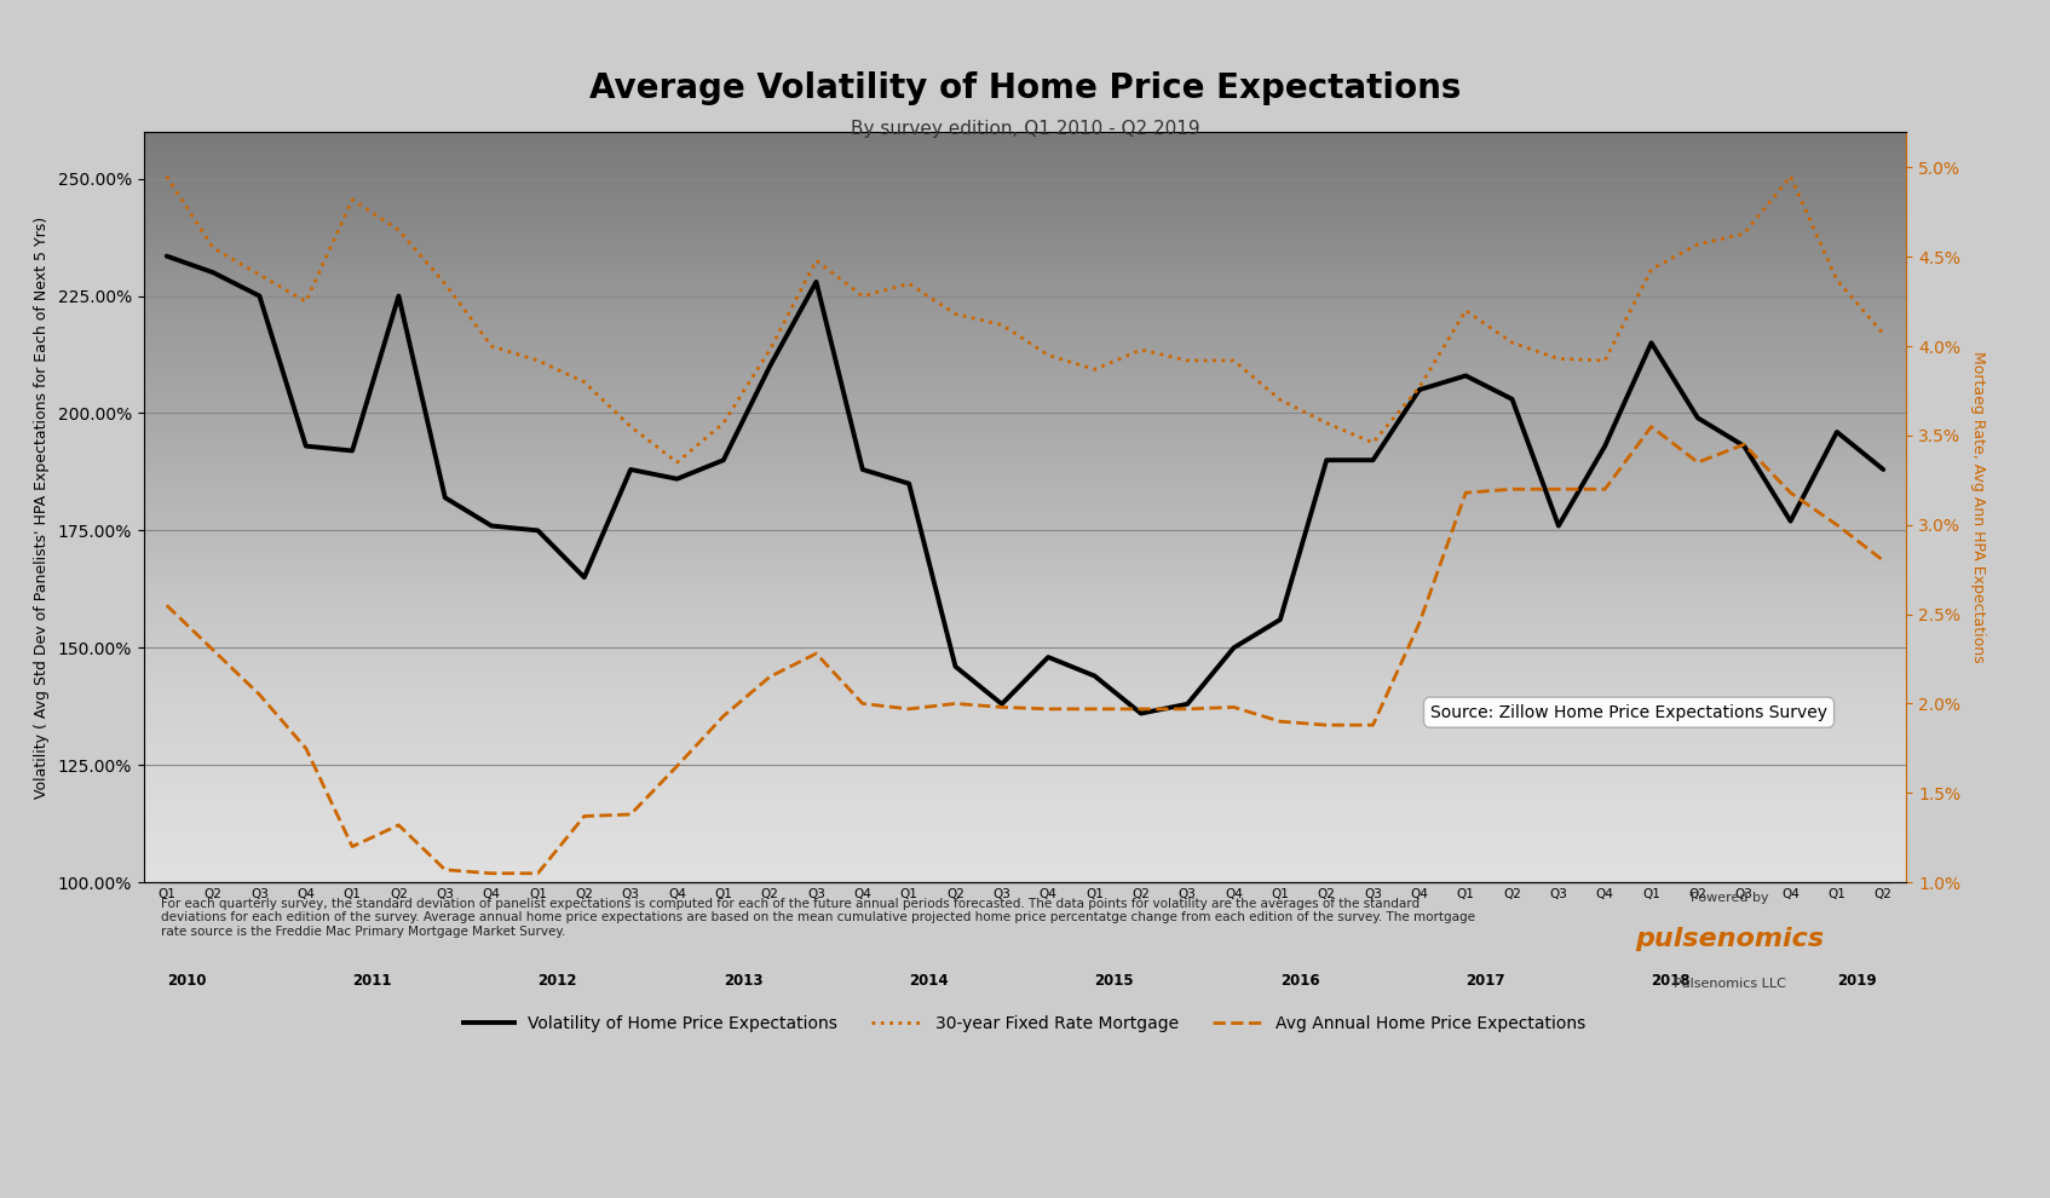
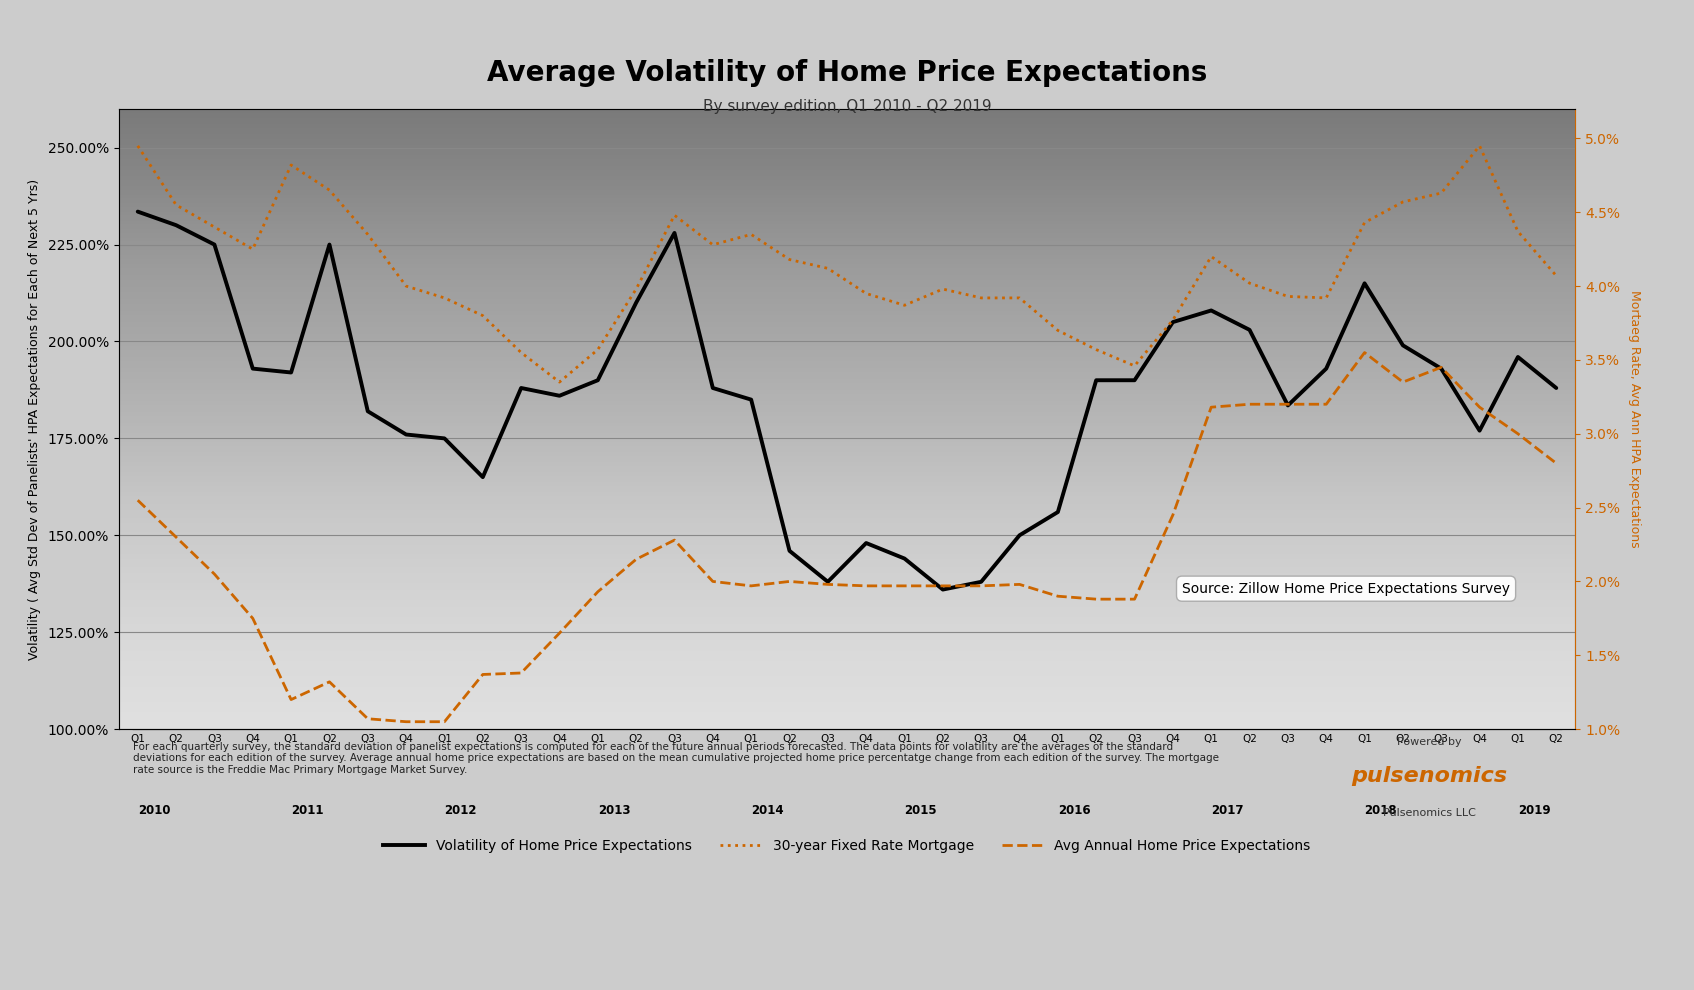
Volatility of Home Price Expectations/Q3: 176.0% -> 183.5%
